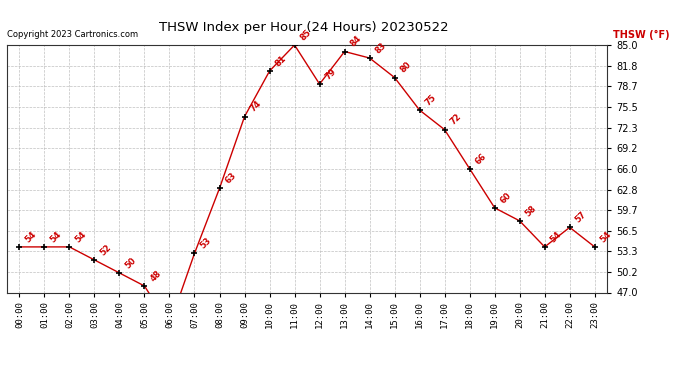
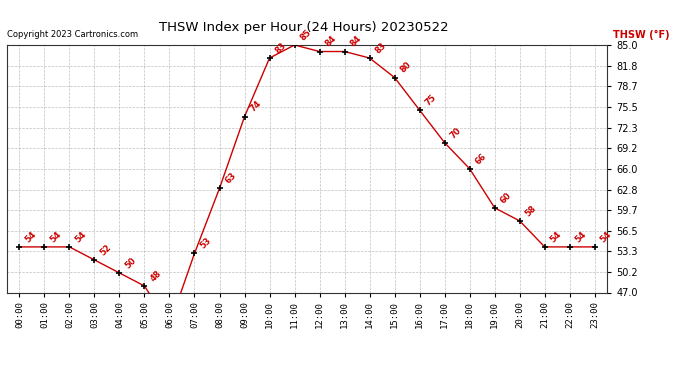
10:00: 81 -> 83
12:00: 79 -> 84
17:00: 72 -> 70
22:00: 57 -> 54
